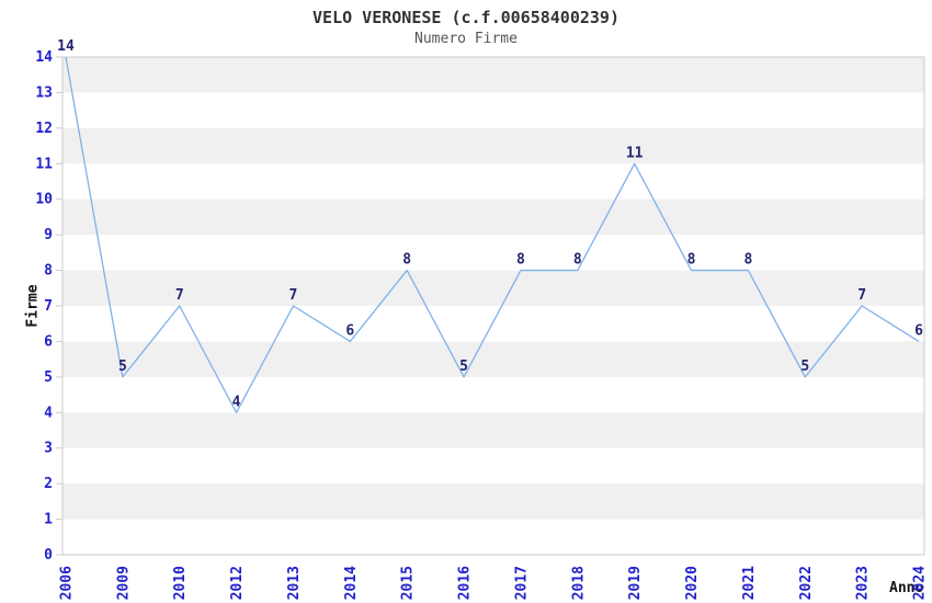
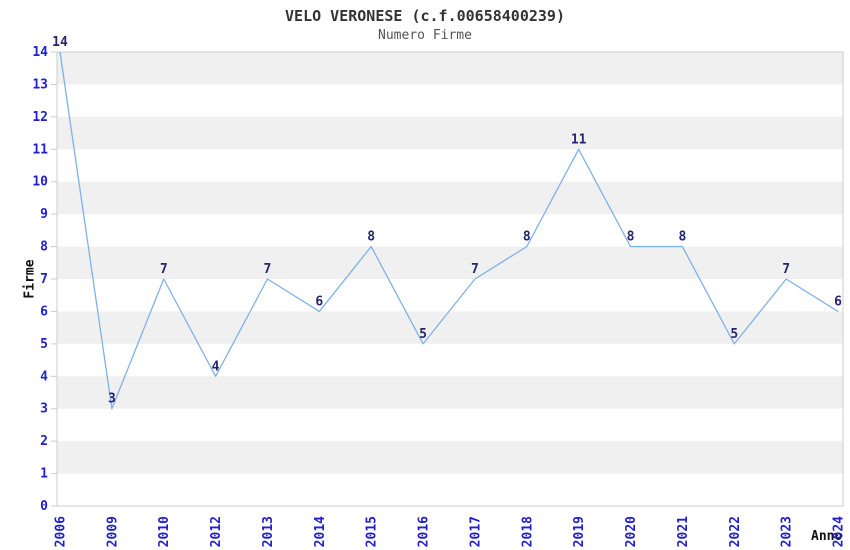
2009: 5 -> 3
2017: 8 -> 7
